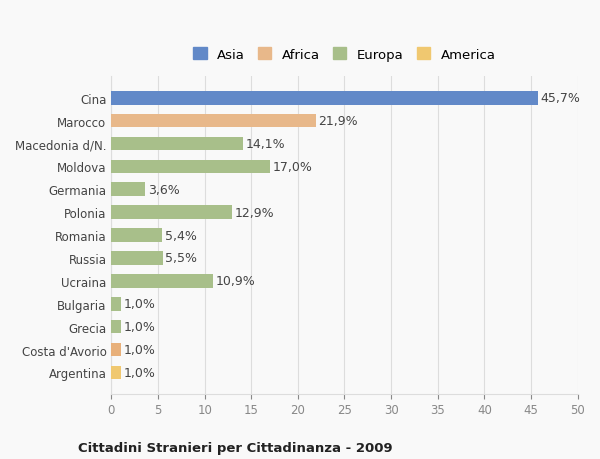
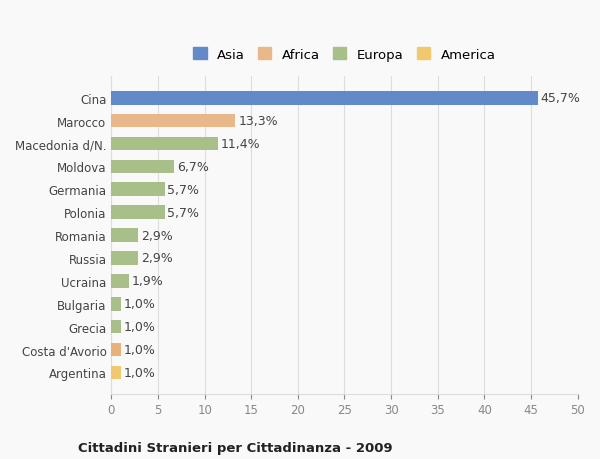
Marocco: 21,9% -> 13,3%
Macedonia d/N.: 14,1% -> 11,4%
Moldova: 17,0% -> 6,7%
Germania: 3,6% -> 5,7%
Polonia: 12,9% -> 5,7%
Romania: 5,4% -> 2,9%
Russia: 5,5% -> 2,9%
Ucraina: 10,9% -> 1,9%
